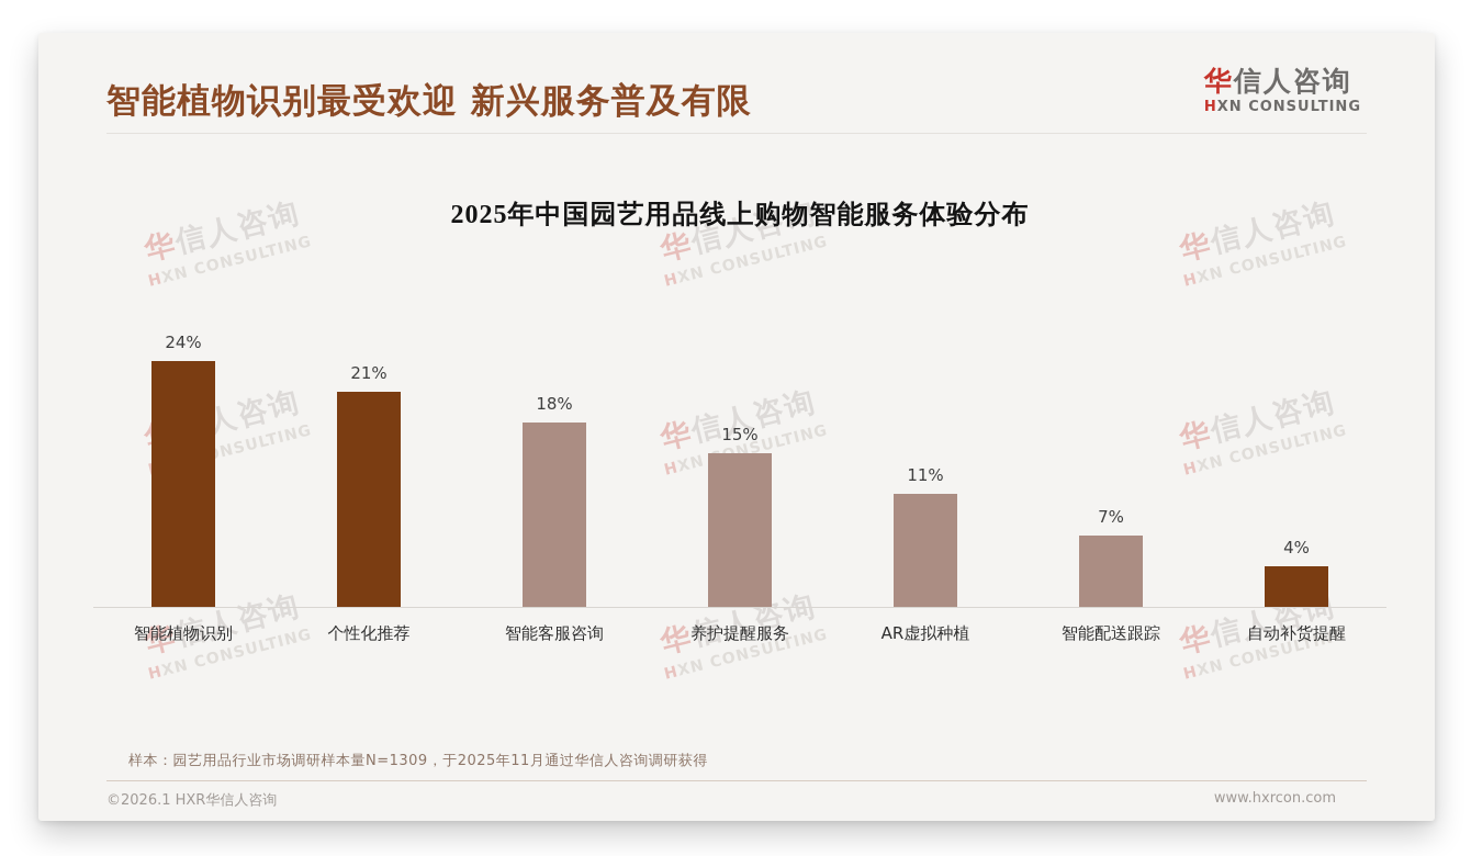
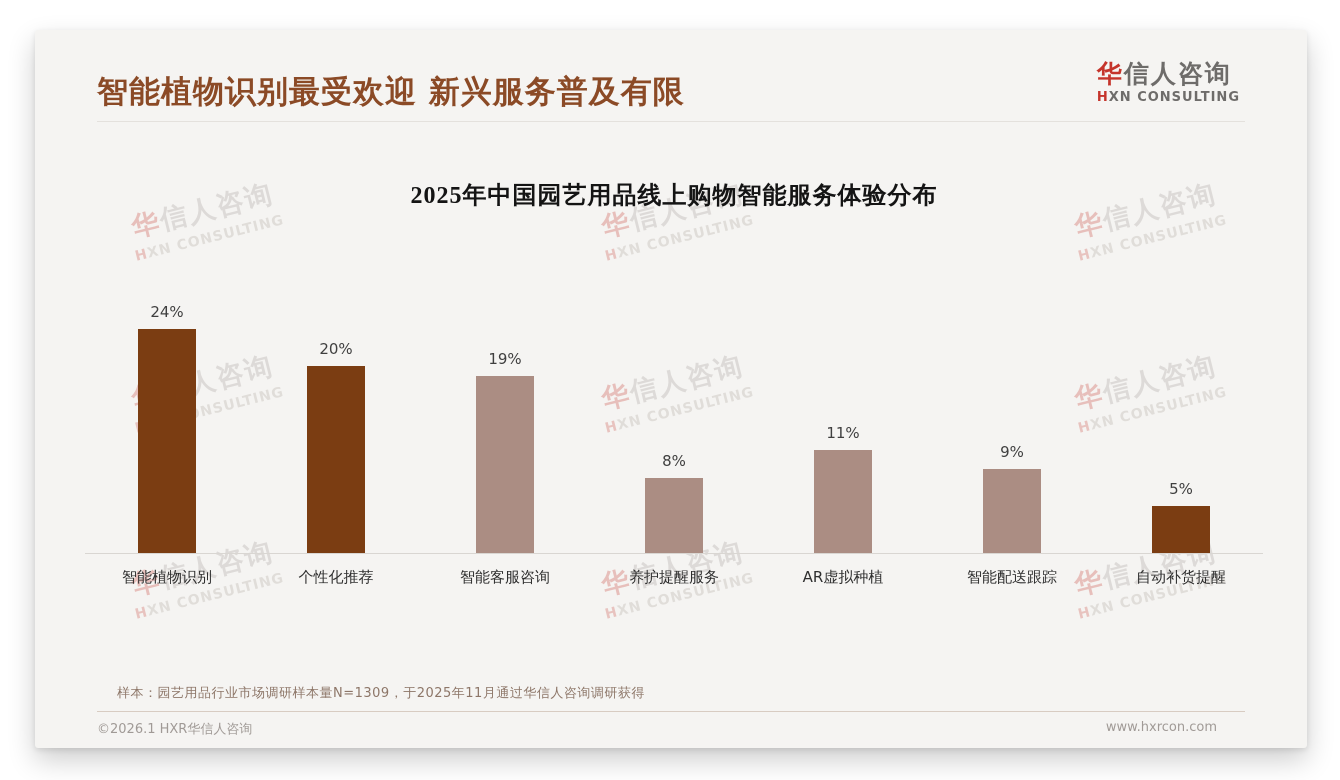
个性化推荐: 21% -> 20%
智能客服咨询: 18% -> 19%
养护提醒服务: 15% -> 8%
智能配送跟踪: 7% -> 9%
自动补货提醒: 4% -> 5%
